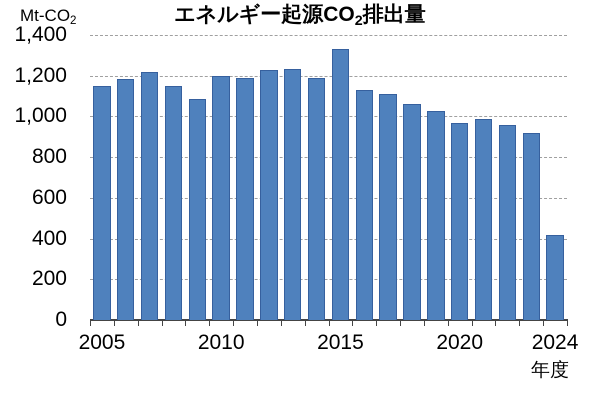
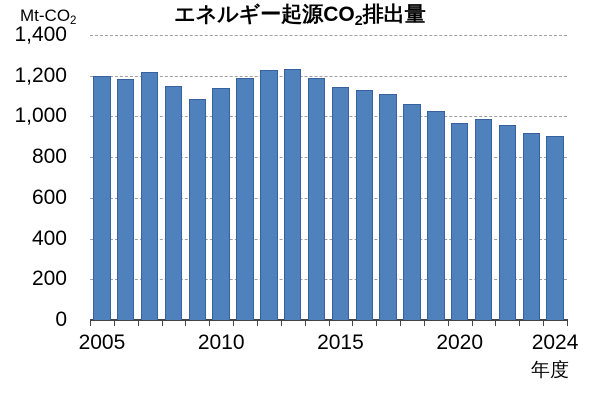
2005: 1150 -> 1200
2010: 1200 -> 1140
2015: 1330 -> 1150
2024: 420 -> 900
